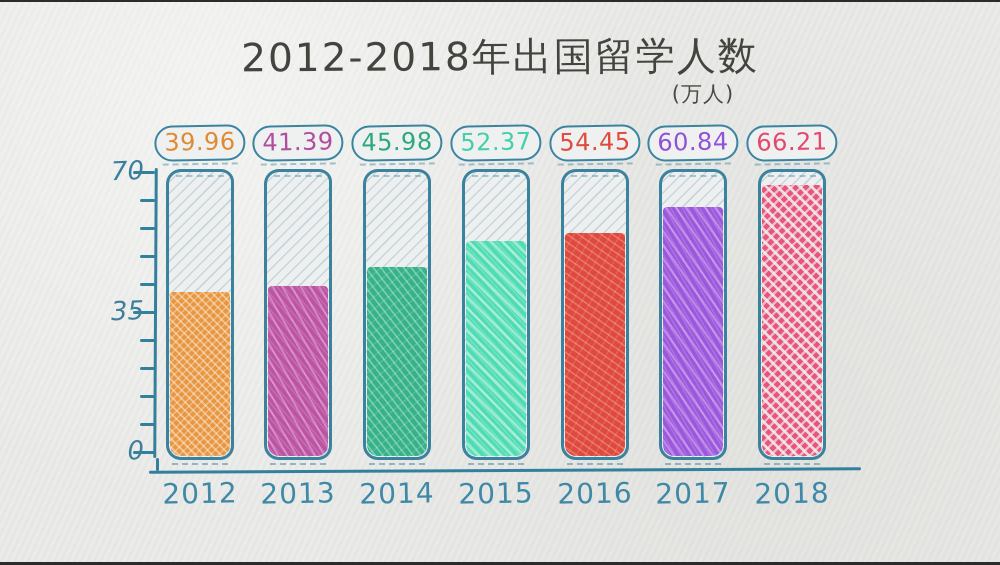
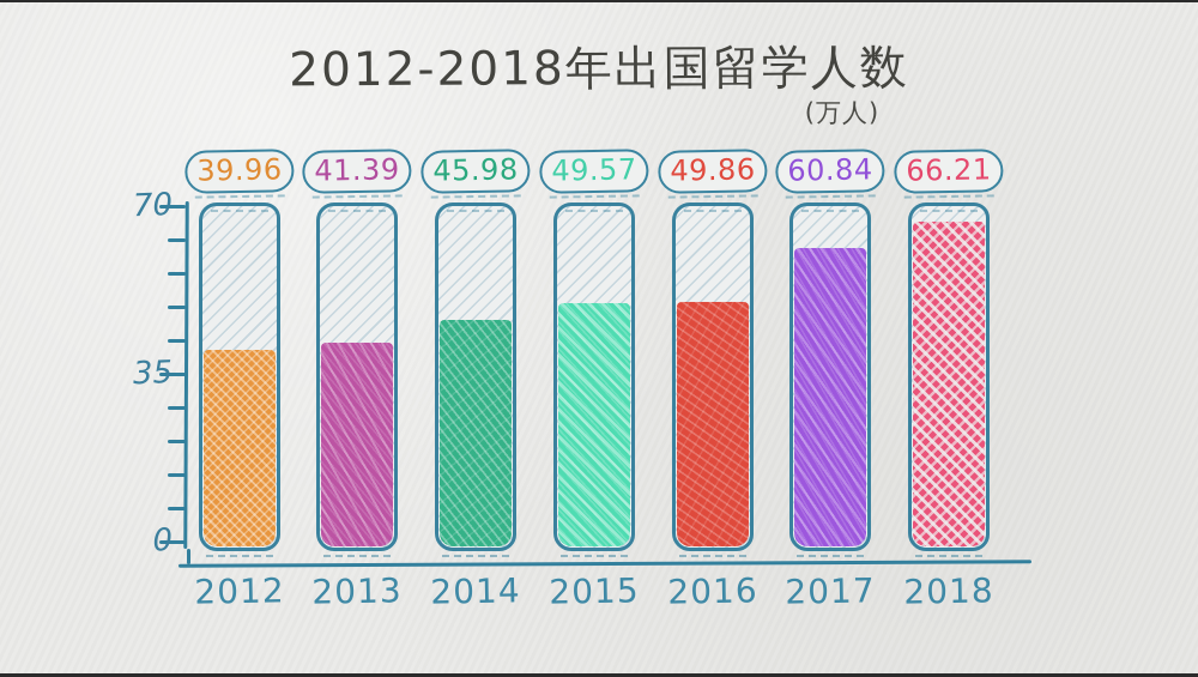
2015: 52.37 -> 49.57
2016: 54.45 -> 49.86
